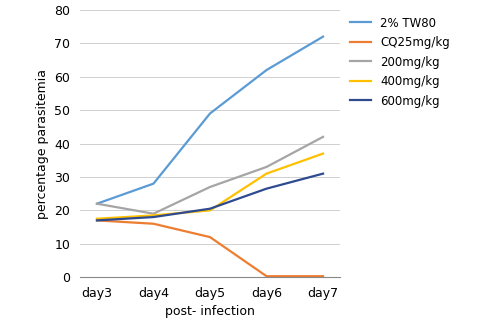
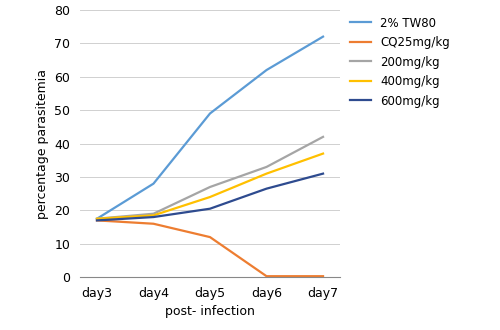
2% TW80/day3: 22.0 -> 17.5
200mg/kg/day3: 22.0 -> 17.5
400mg/kg/day5: 20.0 -> 24.0
